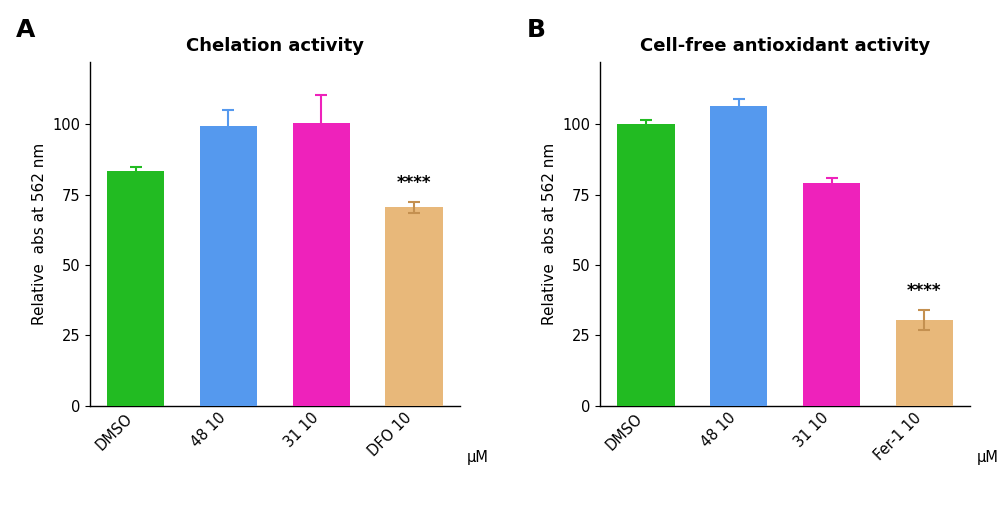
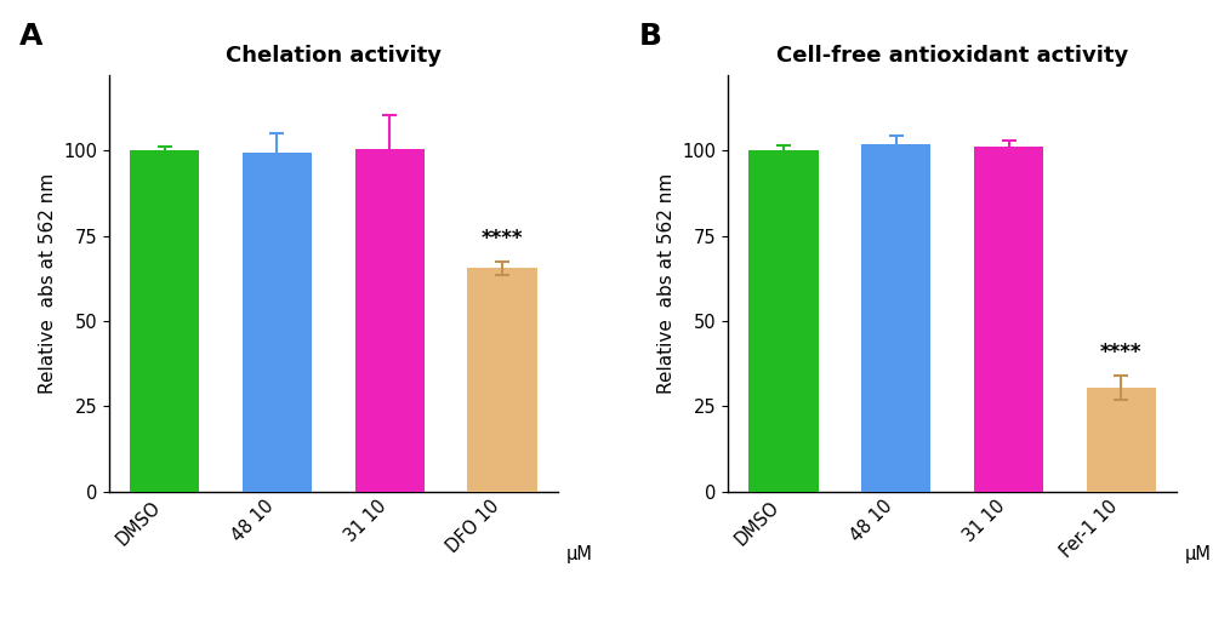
Chelation activity/DMSO: 83.5 -> 100.0
Chelation activity/DFO 10: 70.5 -> 65.5
Cell-free antioxidant activity/48 10: 106.5 -> 102.0
Cell-free antioxidant activity/31 10: 79.0 -> 101.0
